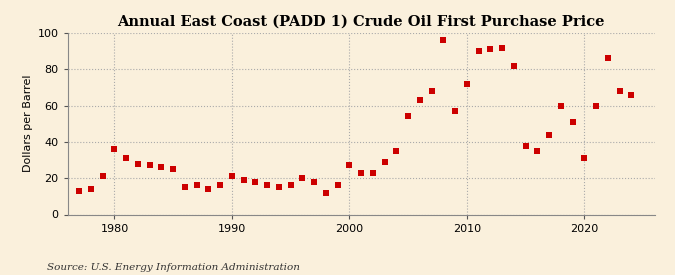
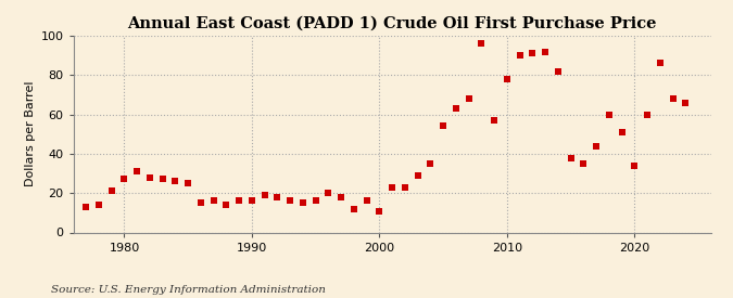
1980: 36 -> 27
1990: 21 -> 16
2000: 27 -> 11
2010: 72 -> 78
2020: 31 -> 34
